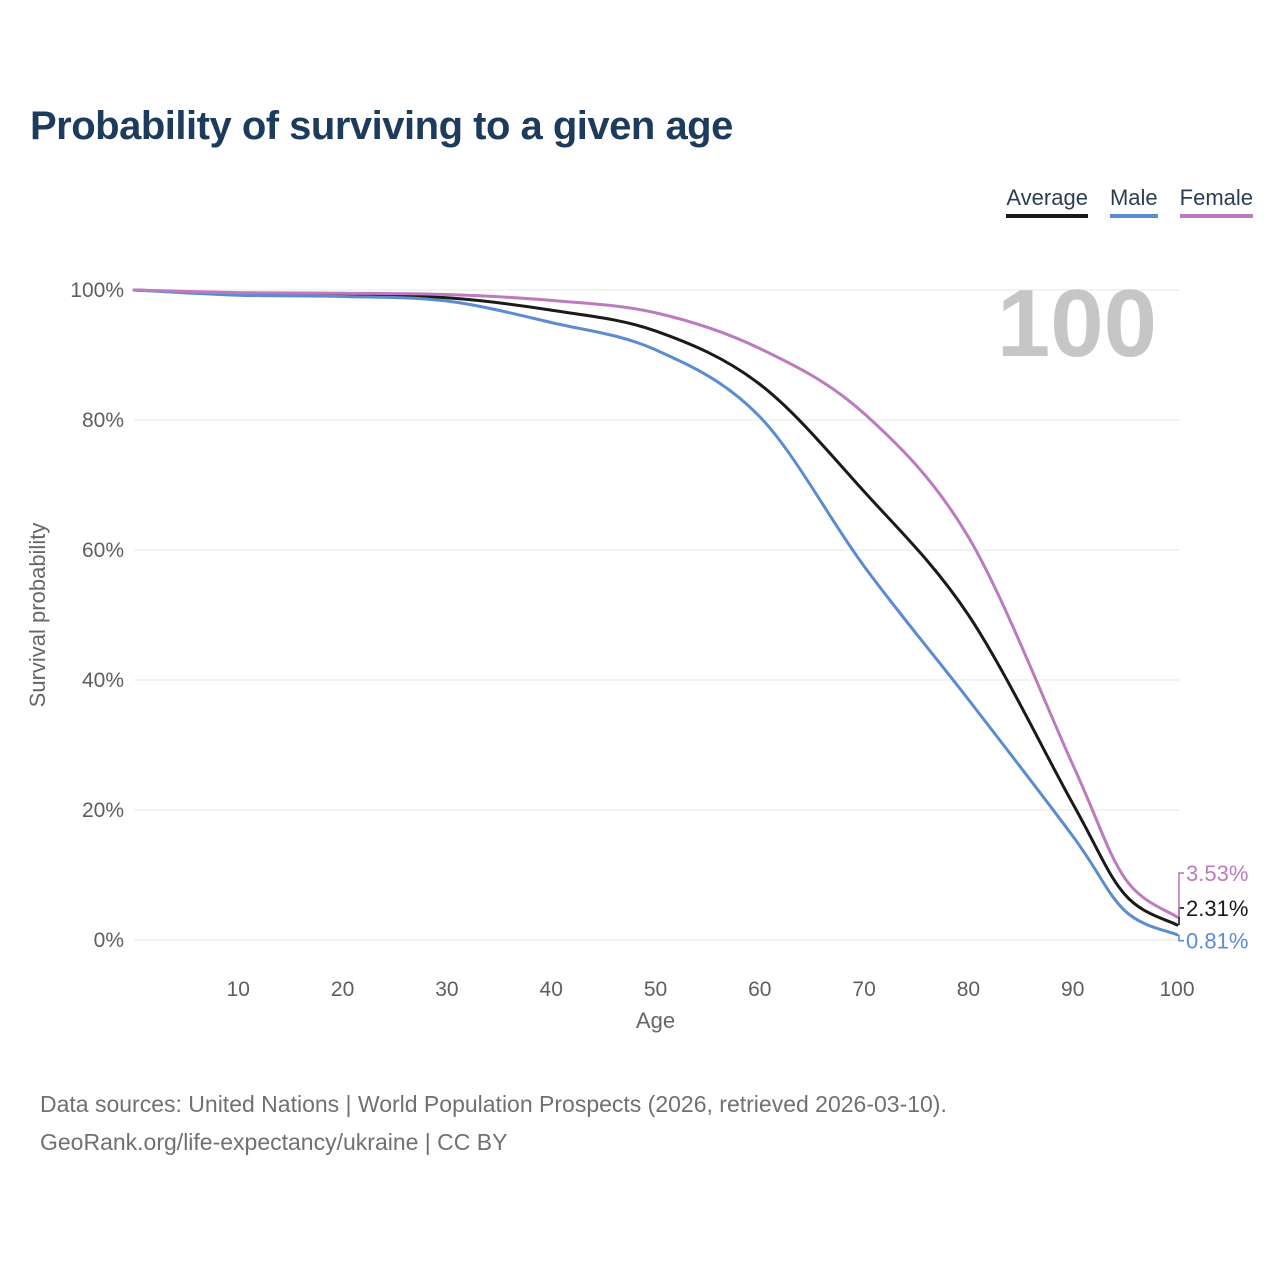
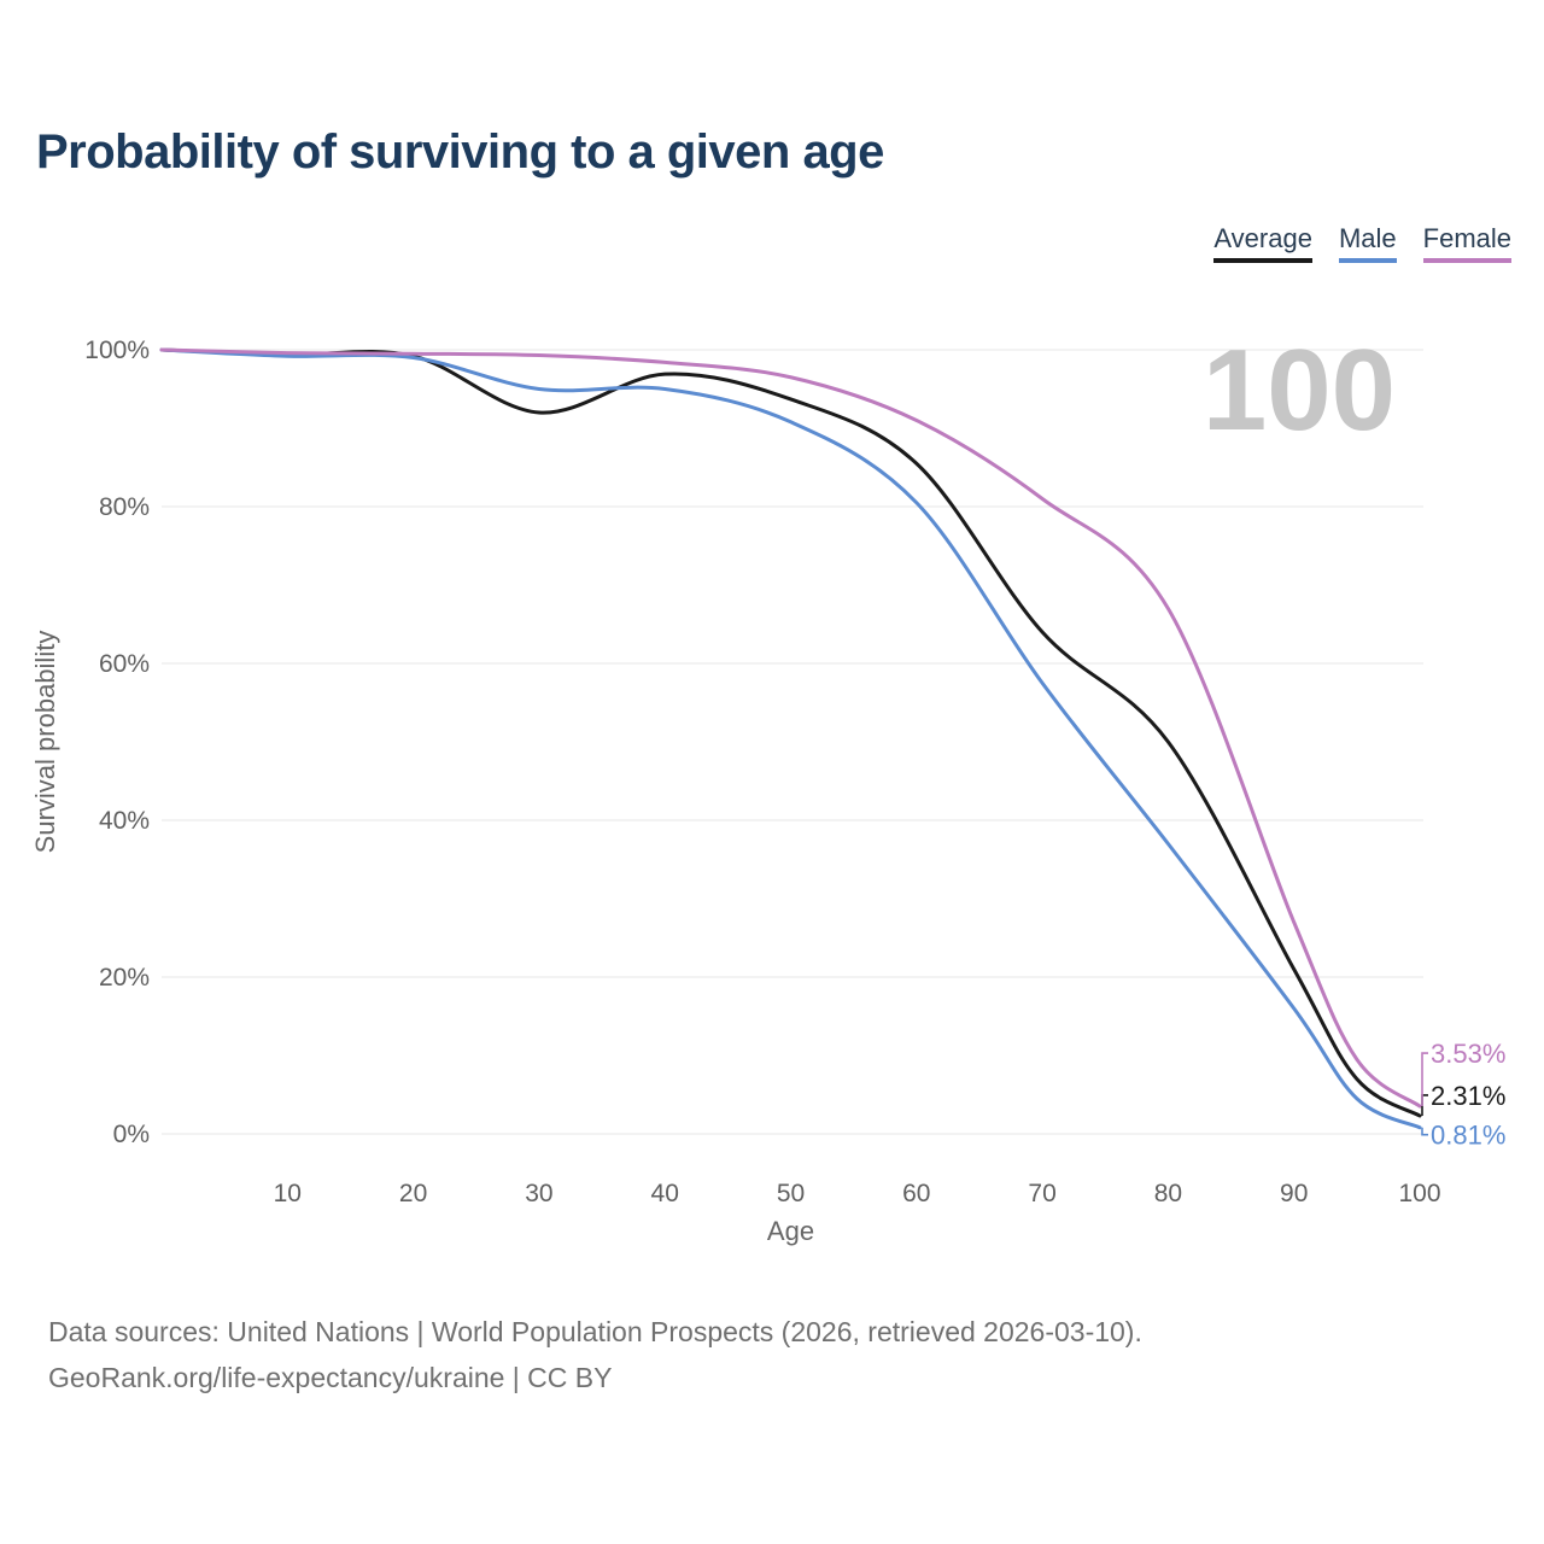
Average/30: 99% -> 92%
Male/30: 98% -> 95%
Average/70: 69% -> 64%
Female/80: 62% -> 67%
